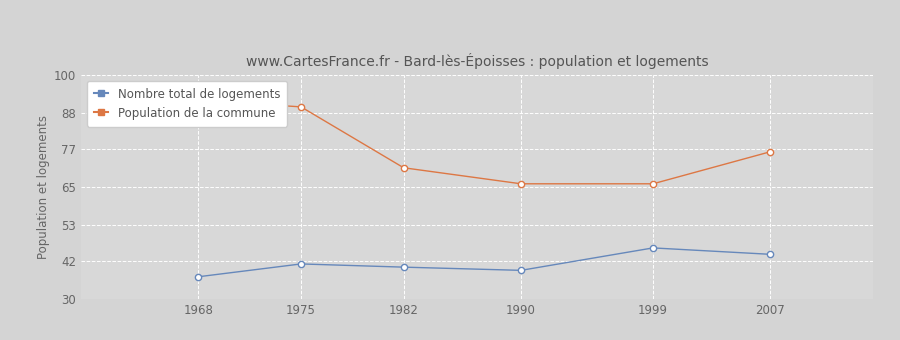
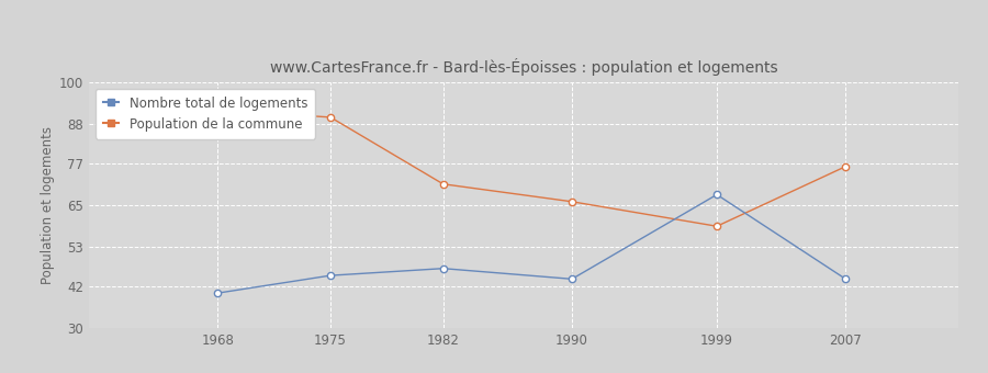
Nombre total de logements/1968: 37 -> 40
Nombre total de logements/1975: 41 -> 45
Nombre total de logements/1982: 40 -> 47
Nombre total de logements/1990: 39 -> 44
Nombre total de logements/1999: 46 -> 68
Population de la commune/1999: 66 -> 59
